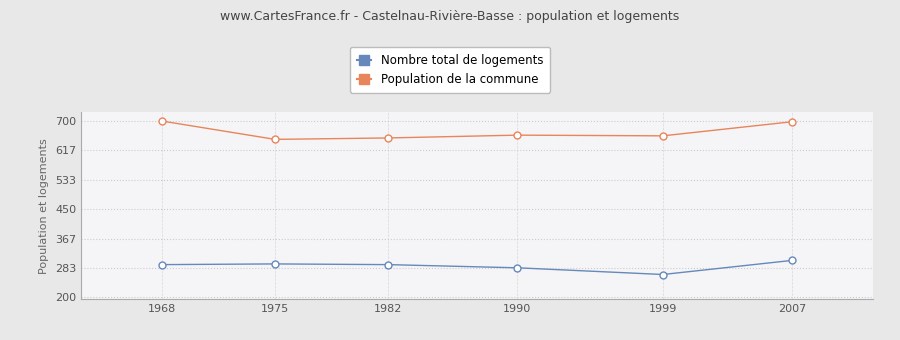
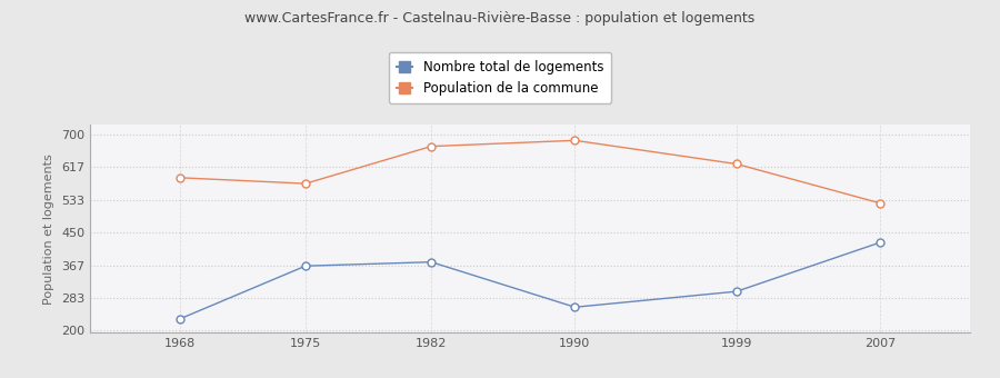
Nombre total de logements/1968: 293 -> 230
Population de la commune/1968: 700 -> 590
Nombre total de logements/1975: 295 -> 365
Population de la commune/1975: 648 -> 575
Nombre total de logements/1982: 293 -> 375
Population de la commune/1982: 652 -> 670
Nombre total de logements/1990: 284 -> 260
Population de la commune/1990: 660 -> 685
Nombre total de logements/1999: 265 -> 300
Population de la commune/1999: 658 -> 625
Nombre total de logements/2007: 305 -> 425
Population de la commune/2007: 698 -> 525
